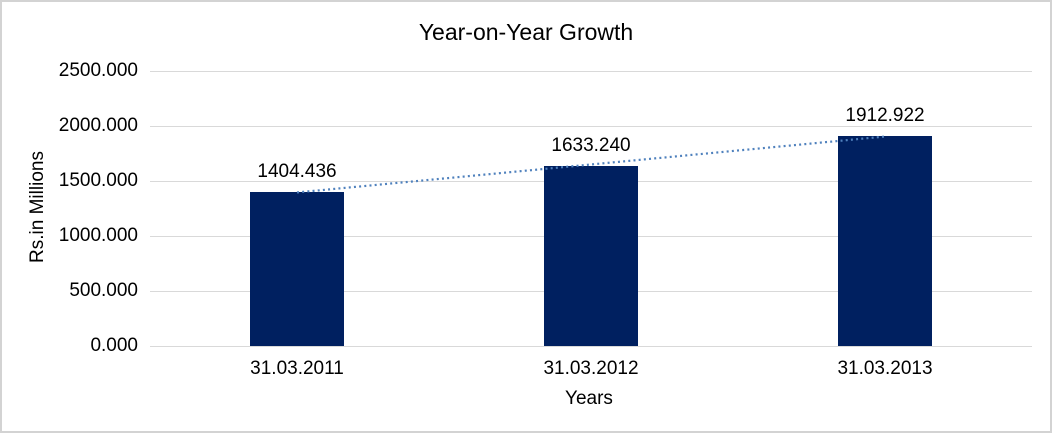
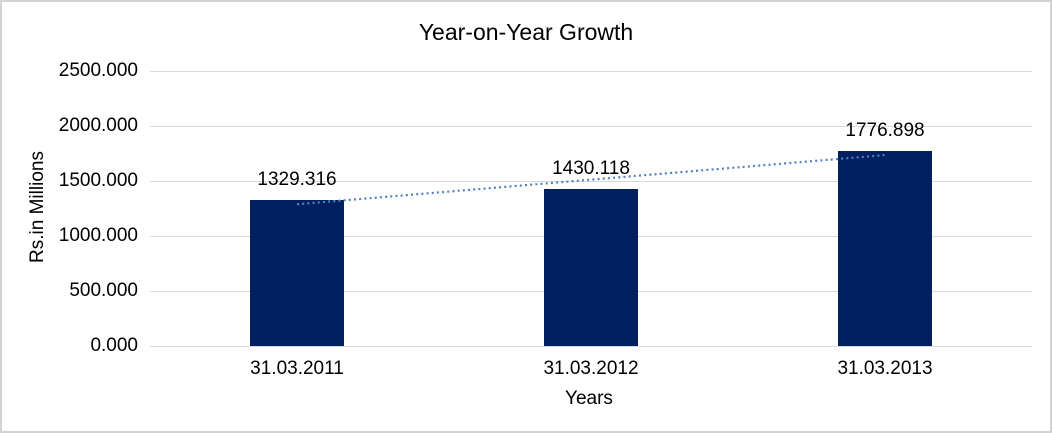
31.03.2011: 1404.436 -> 1329.316
31.03.2012: 1633.240 -> 1430.118
31.03.2013: 1912.922 -> 1776.898
